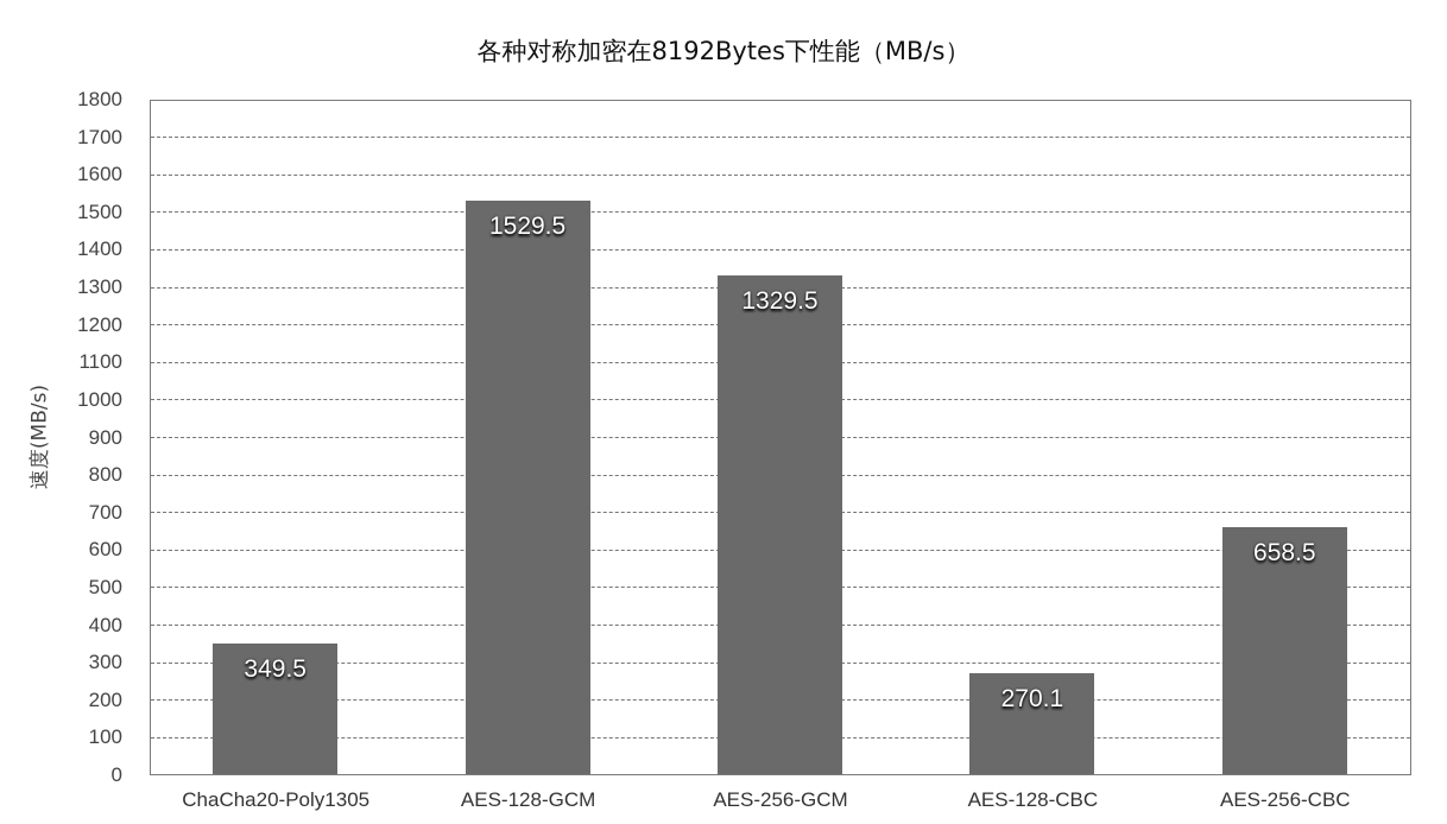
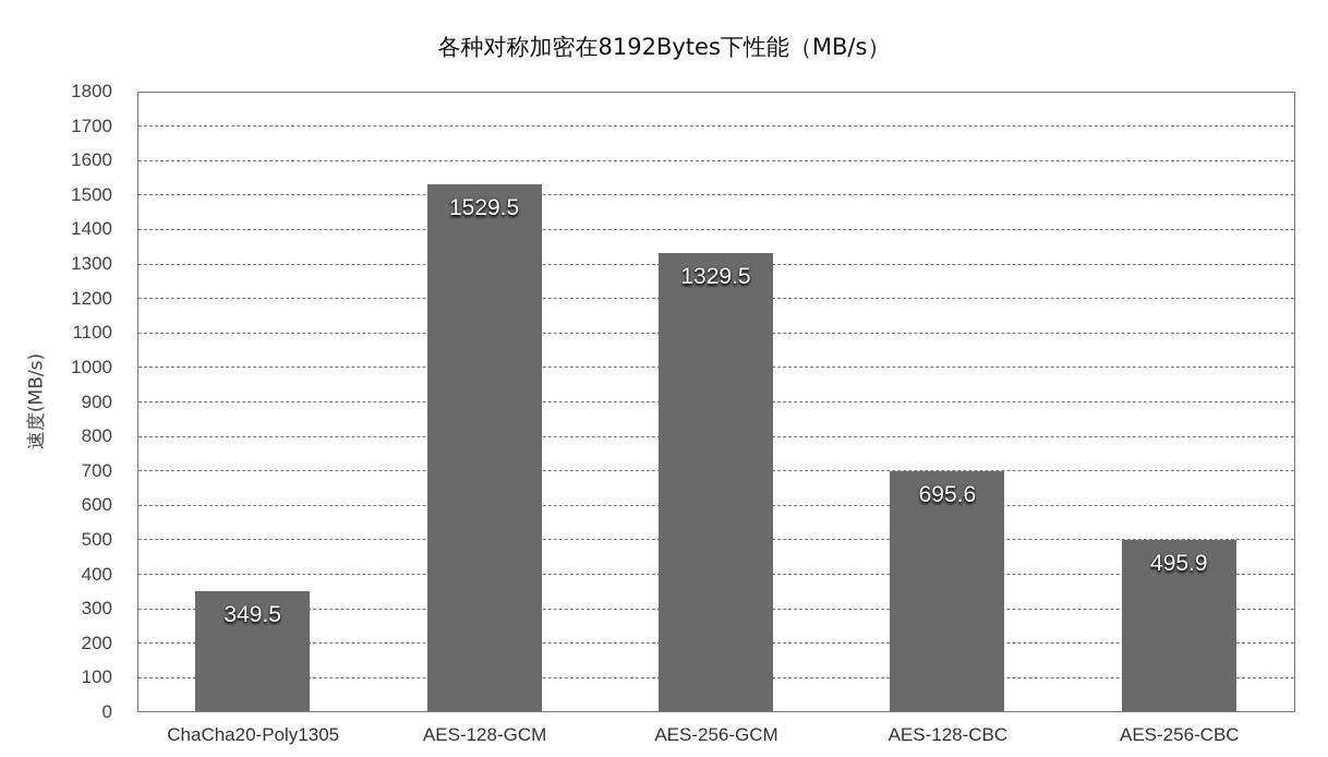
AES-128-CBC: 270.1 -> 695.6
AES-256-CBC: 658.5 -> 495.9
